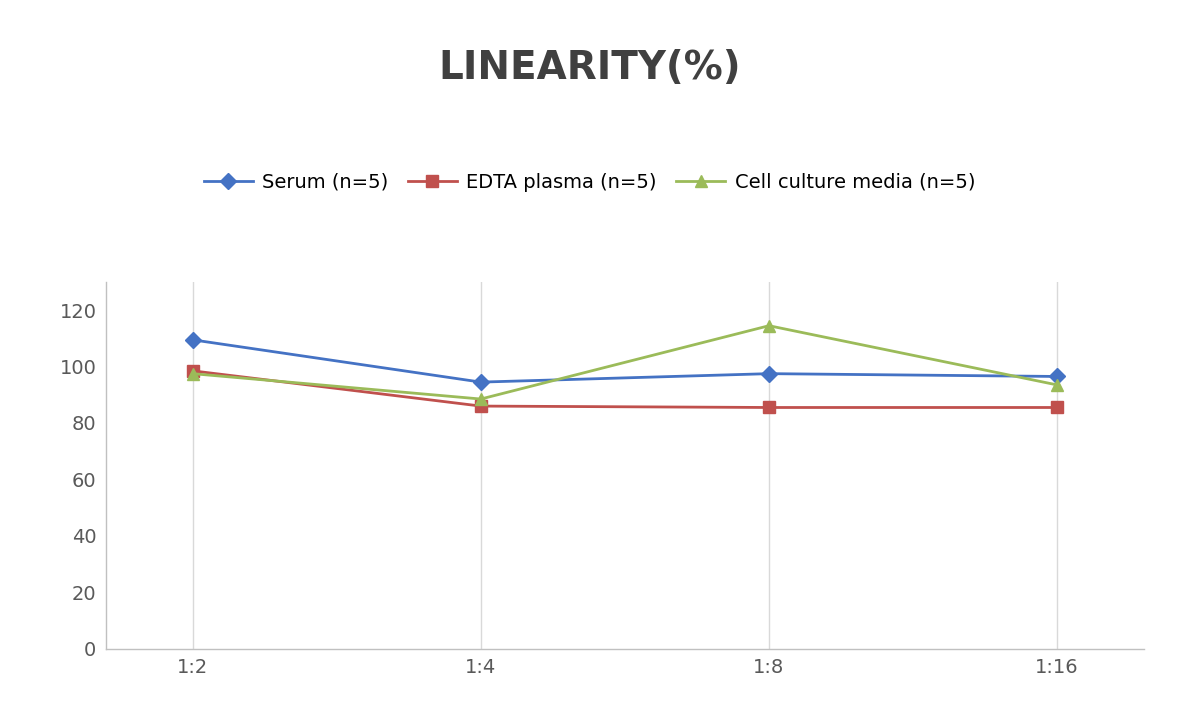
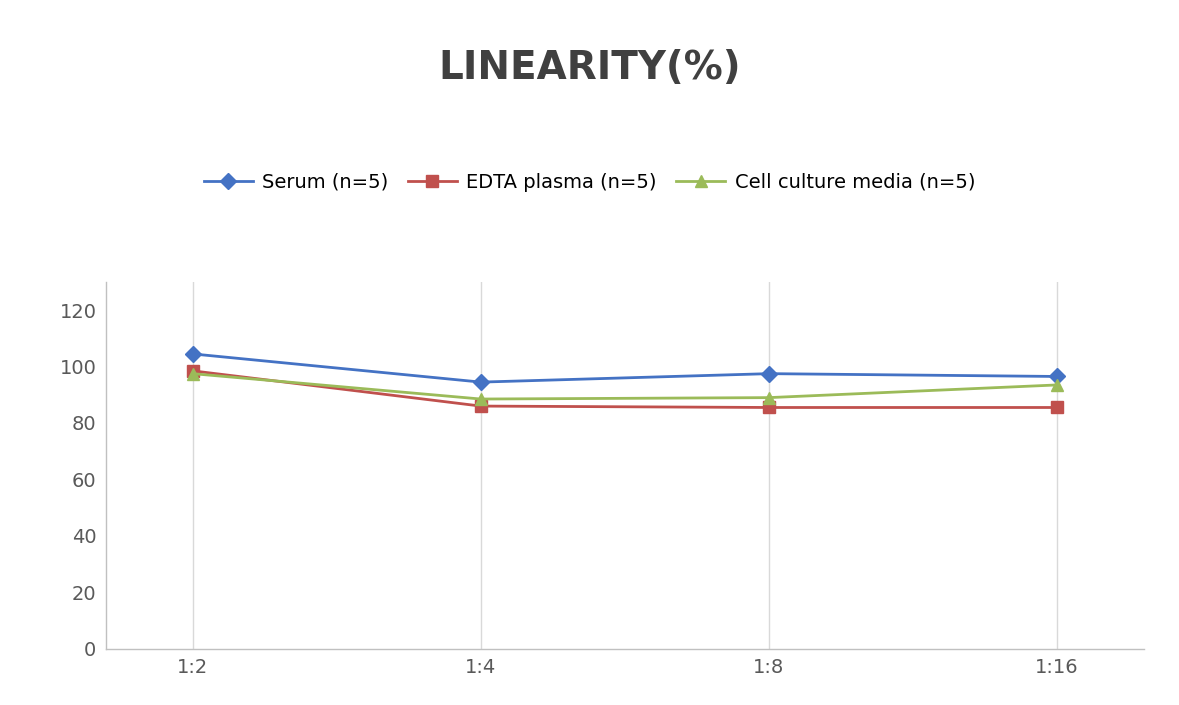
Serum (n=5)/1:2: 109.5 -> 104.5
Cell culture media (n=5)/1:8: 114.5 -> 89.0
